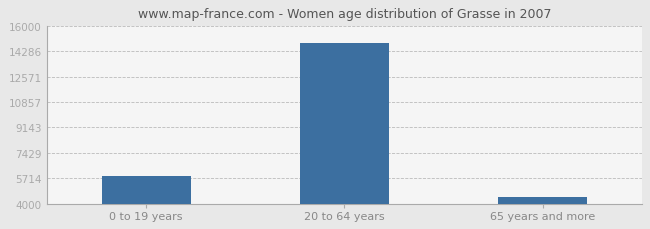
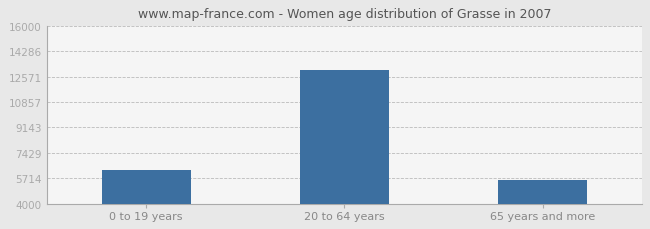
0 to 19 years: 5900 -> 6300
20 to 64 years: 14800 -> 13000
65 years and more: 4500 -> 5600
